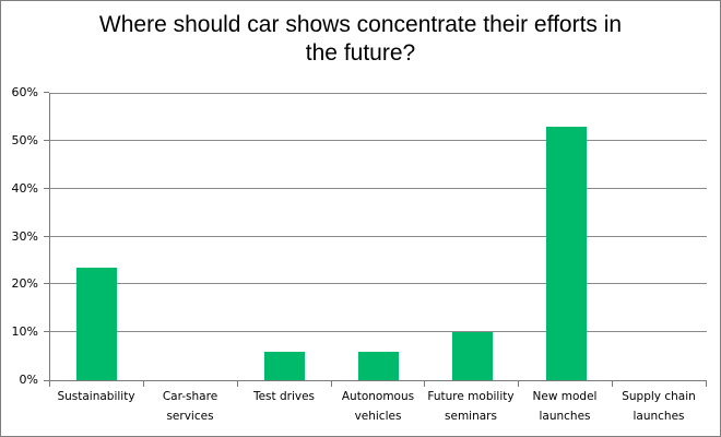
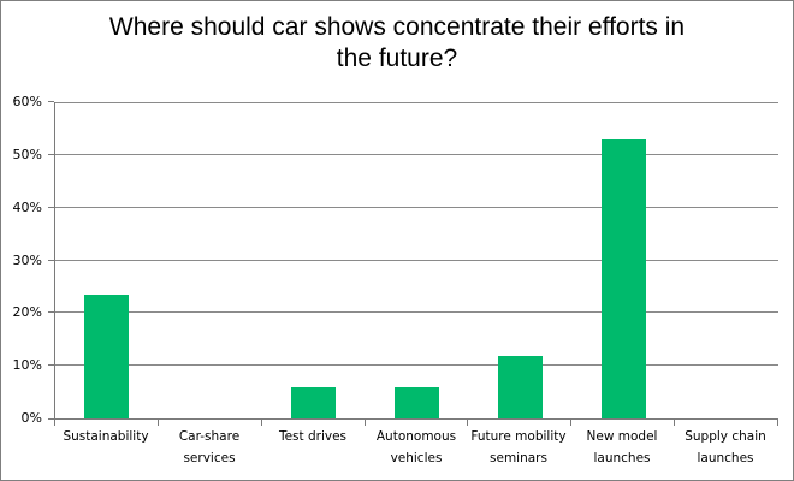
Future mobility seminars: 10% -> 12%
